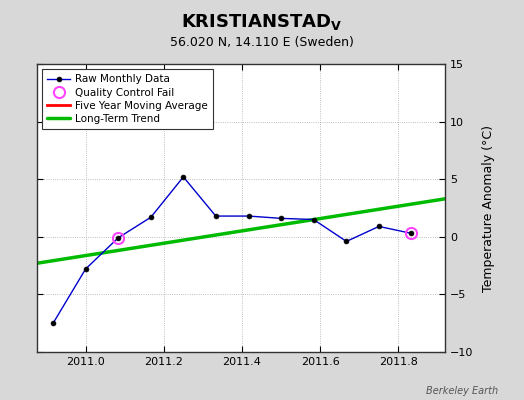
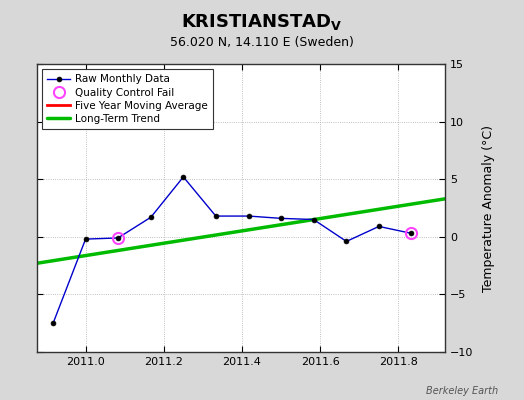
2011.0: -2.8 -> -0.2
